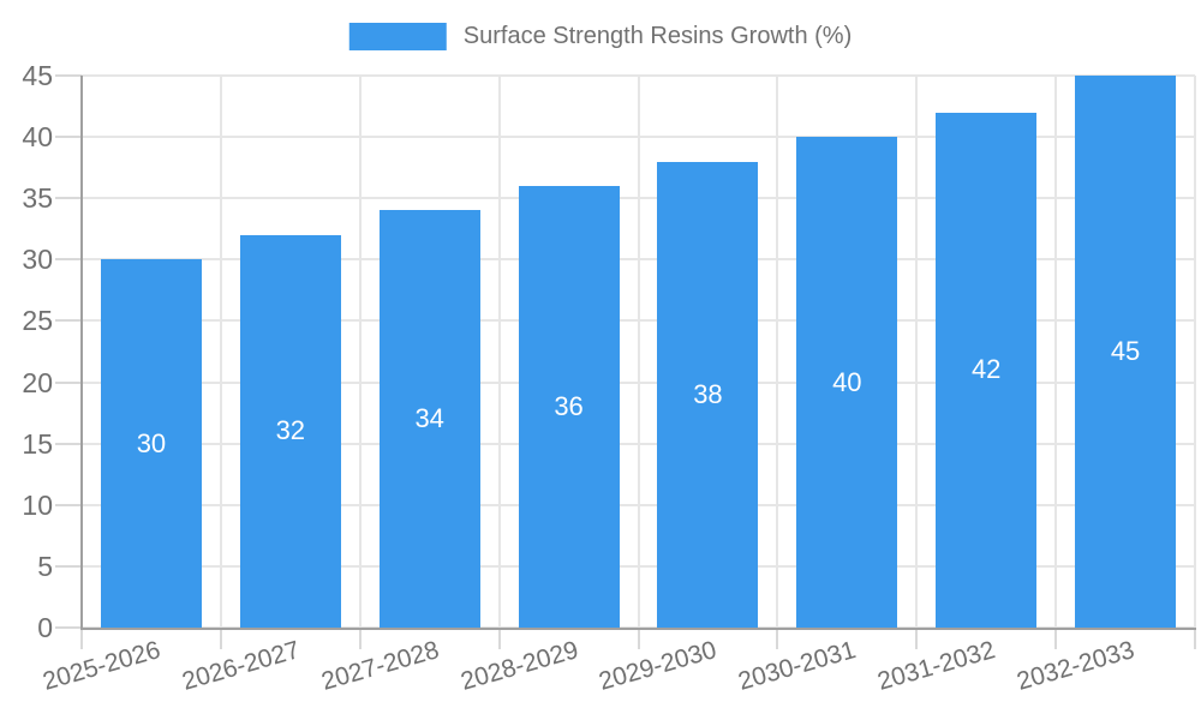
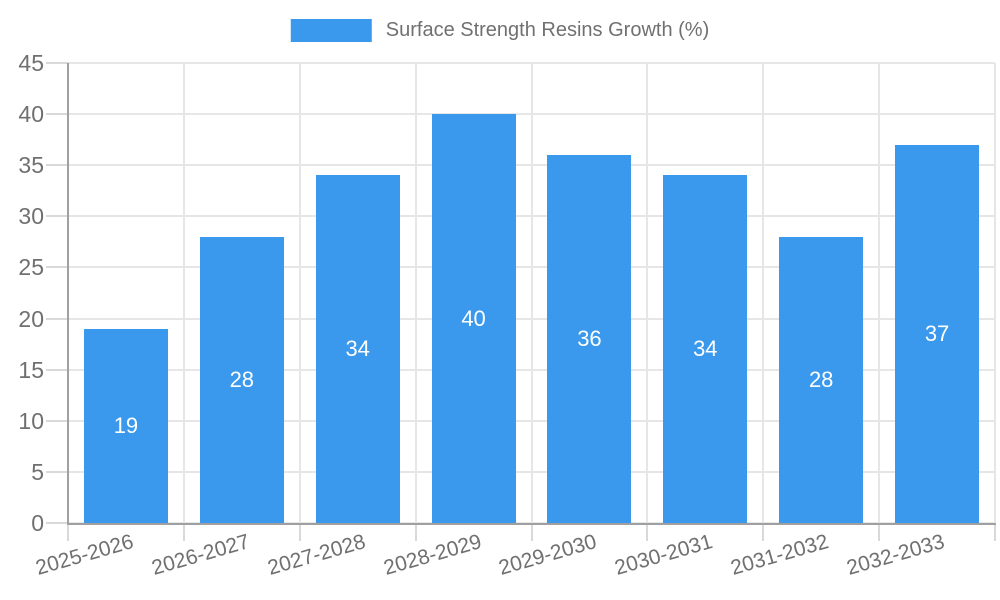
2025-2026: 30 -> 19
2026-2027: 32 -> 28
2028-2029: 36 -> 40
2029-2030: 38 -> 36
2030-2031: 40 -> 34
2031-2032: 42 -> 28
2032-2033: 45 -> 37
